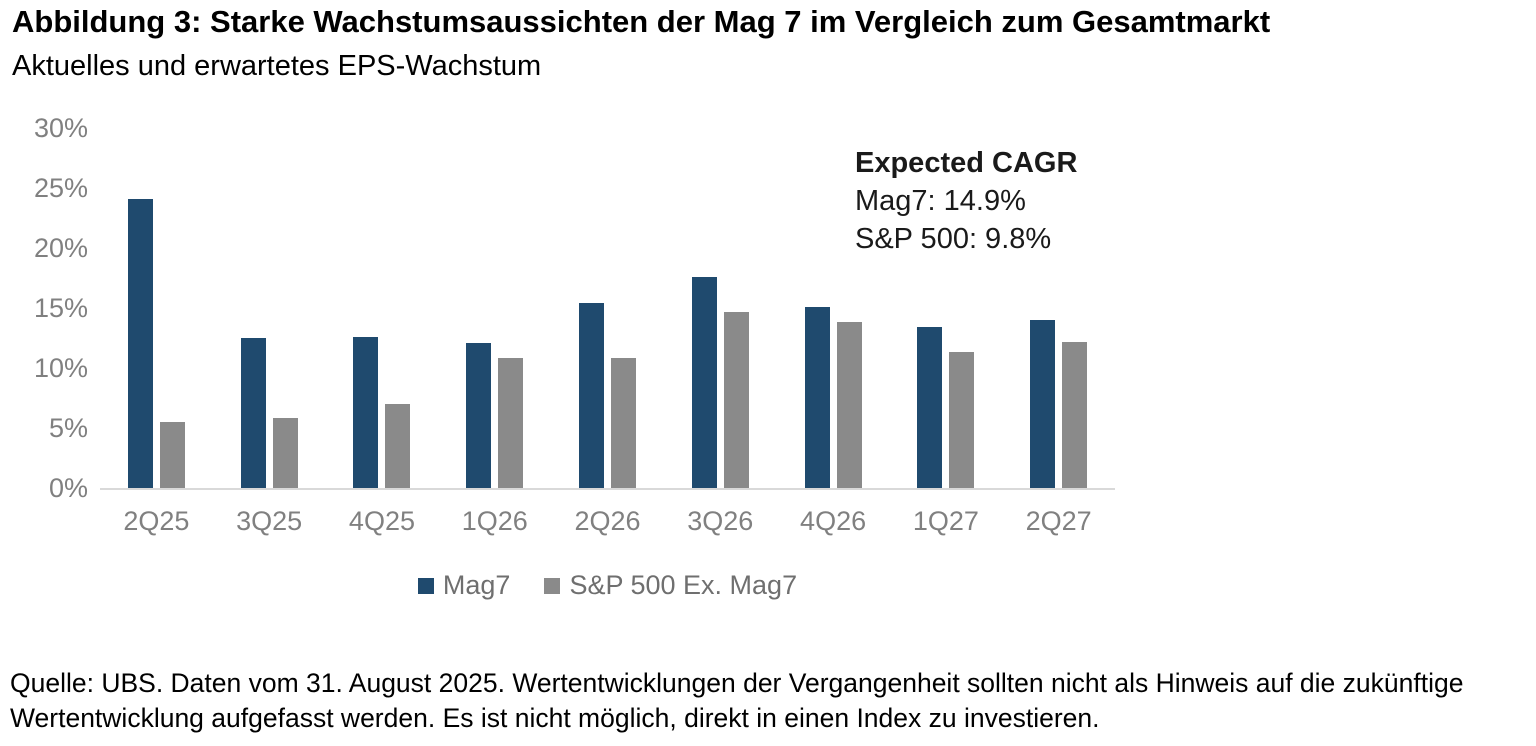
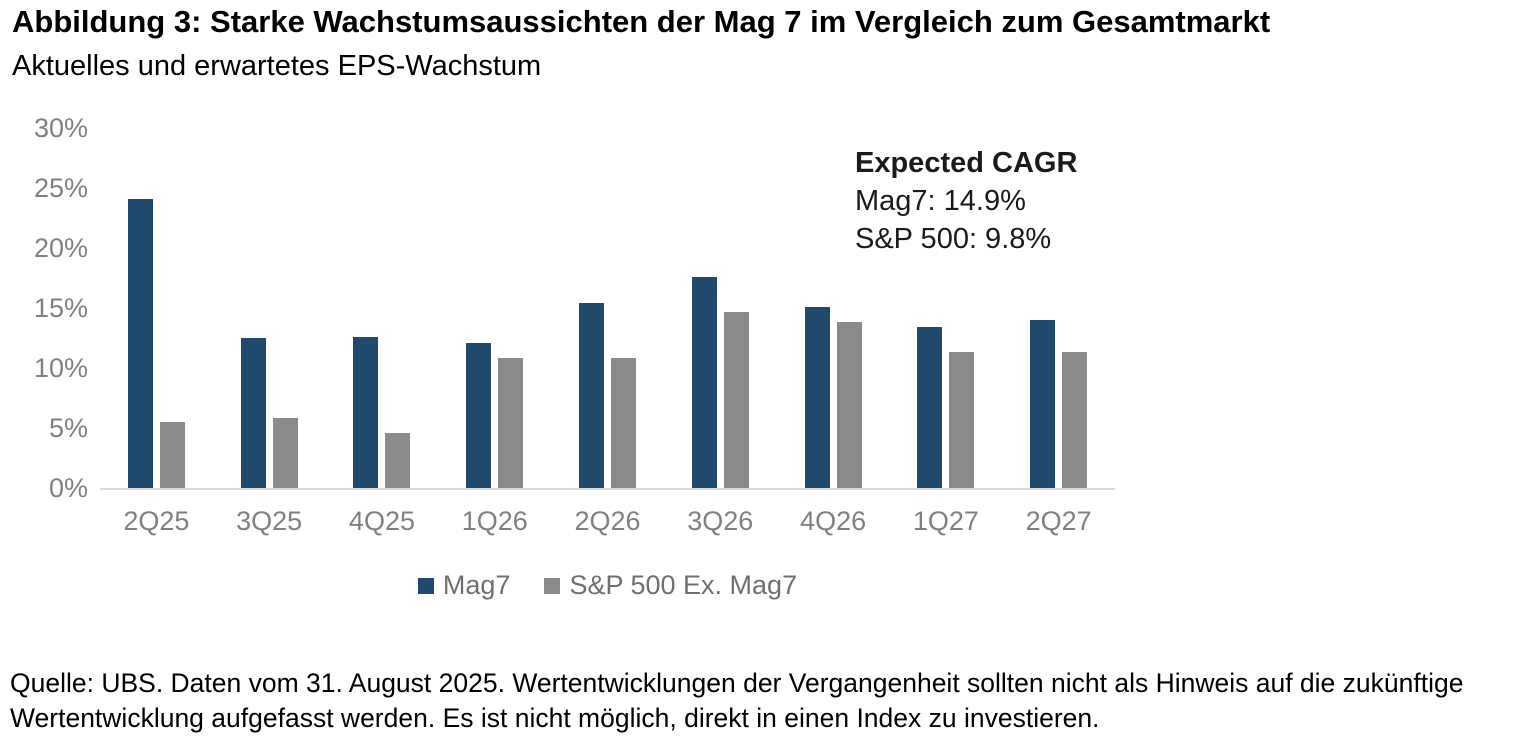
S&P 500 Ex. Mag7/4Q25: 7.0% -> 4.6%
S&P 500 Ex. Mag7/2Q27: 12.2% -> 11.3%
